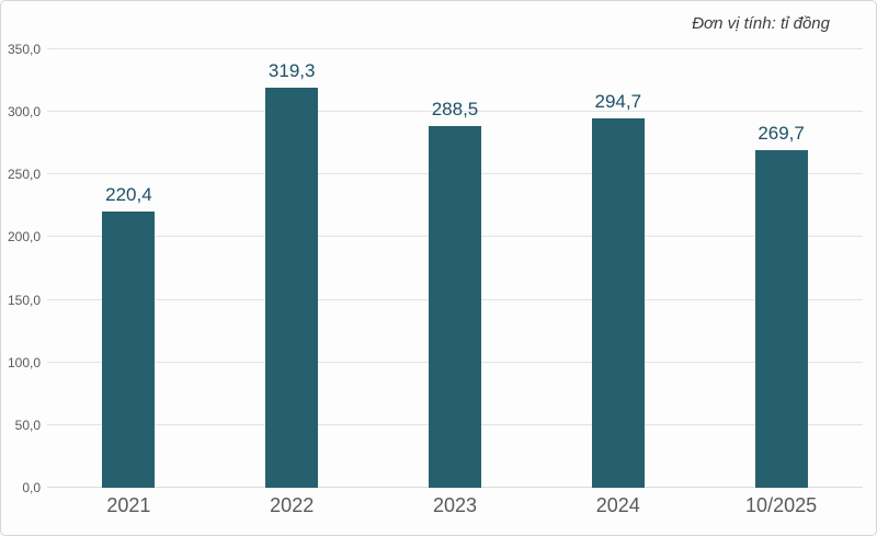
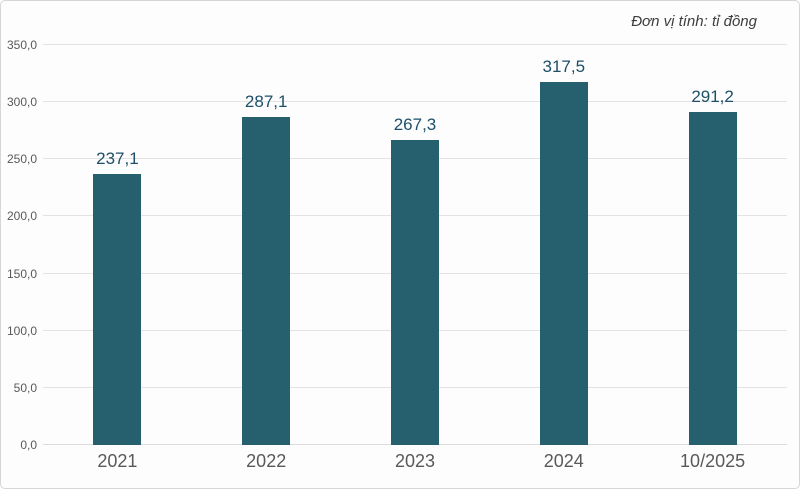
2021: 220,4 -> 237,1
2022: 319,3 -> 287,1
2023: 288,5 -> 267,3
2024: 294,7 -> 317,5
10/2025: 269,7 -> 291,2
